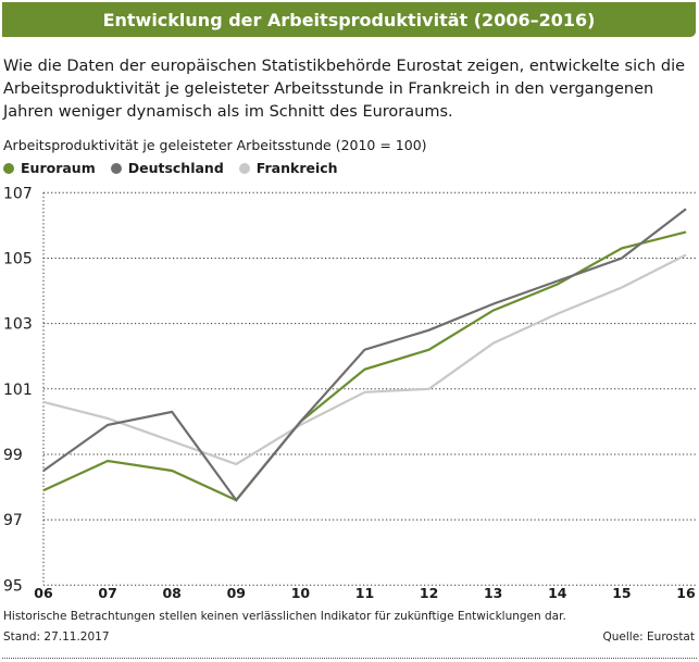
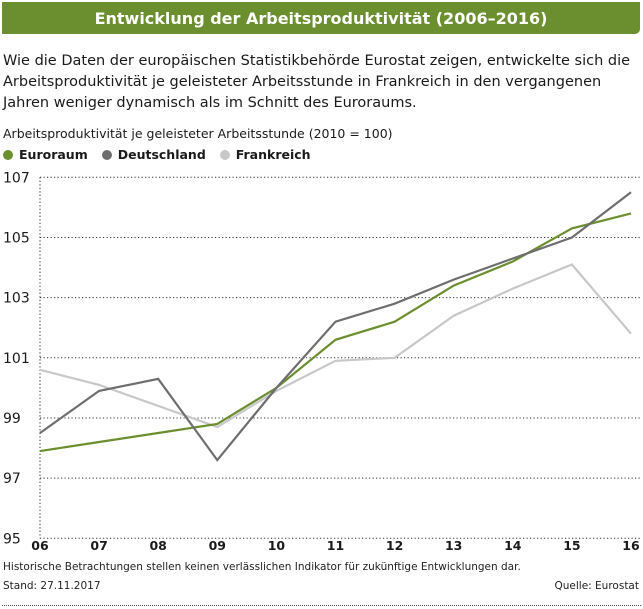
Euroraum/07: 98.8 -> 98.2
Euroraum/09: 97.6 -> 98.8
Frankreich/16: 105.1 -> 101.8
